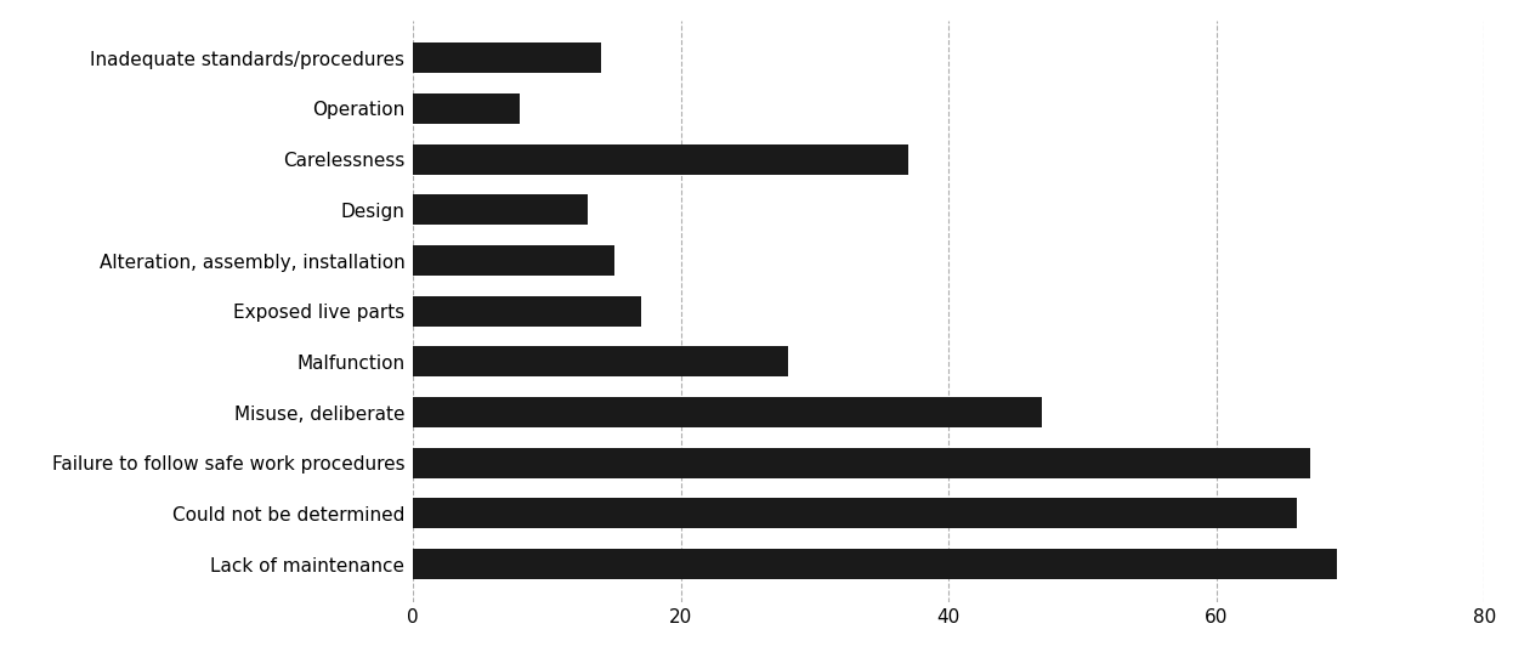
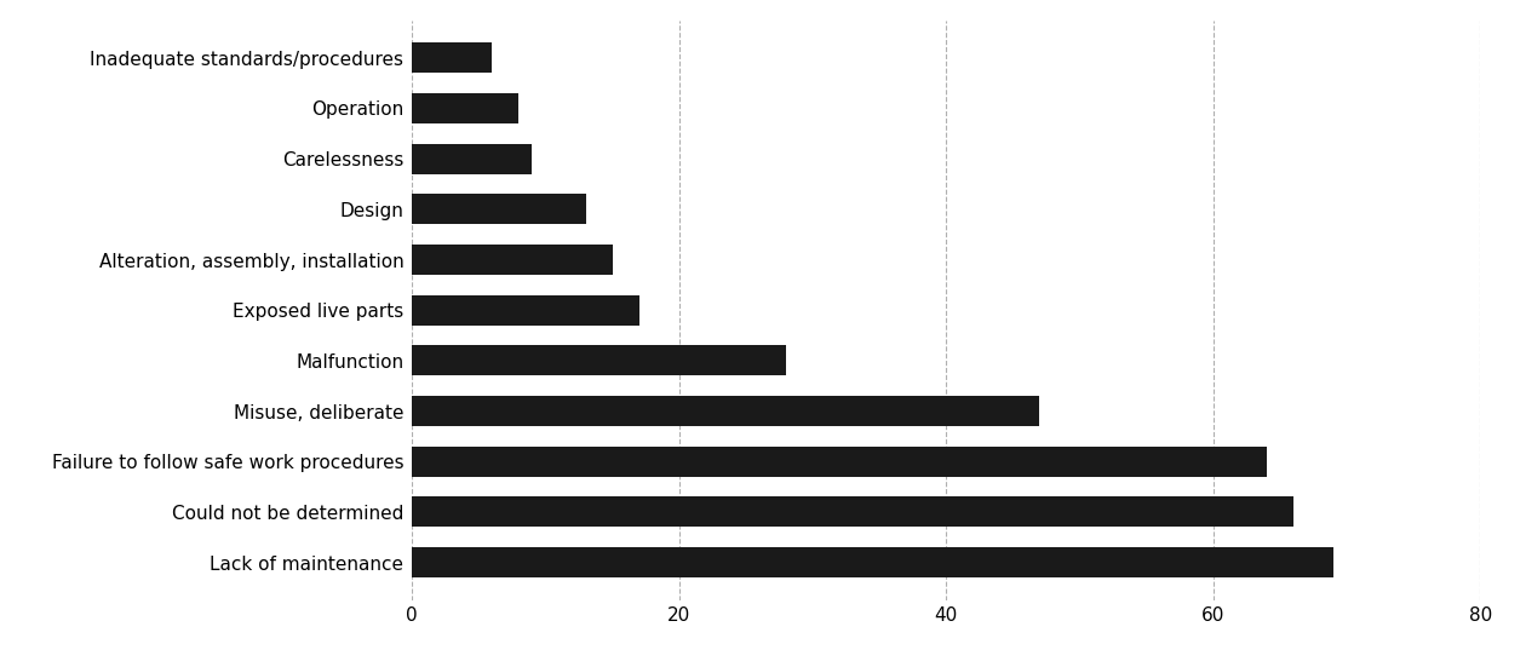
Inadequate standards/procedures: 14 -> 6
Carelessness: 37 -> 9
Failure to follow safe work procedures: 67 -> 64
